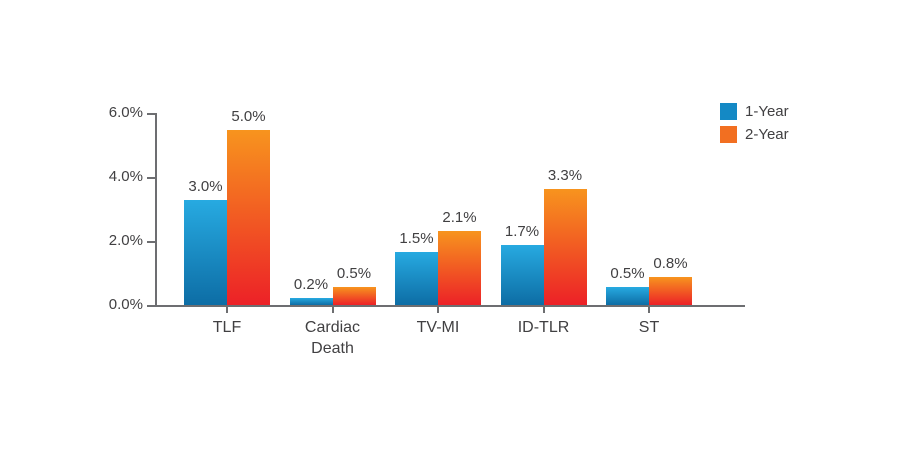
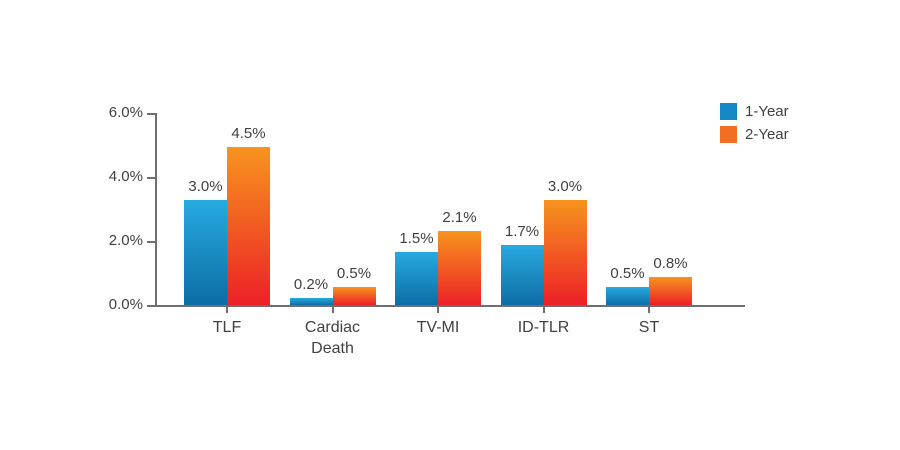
2-Year/TLF: 5.0% -> 4.5%
2-Year/ID-TLR: 3.3% -> 3.0%
